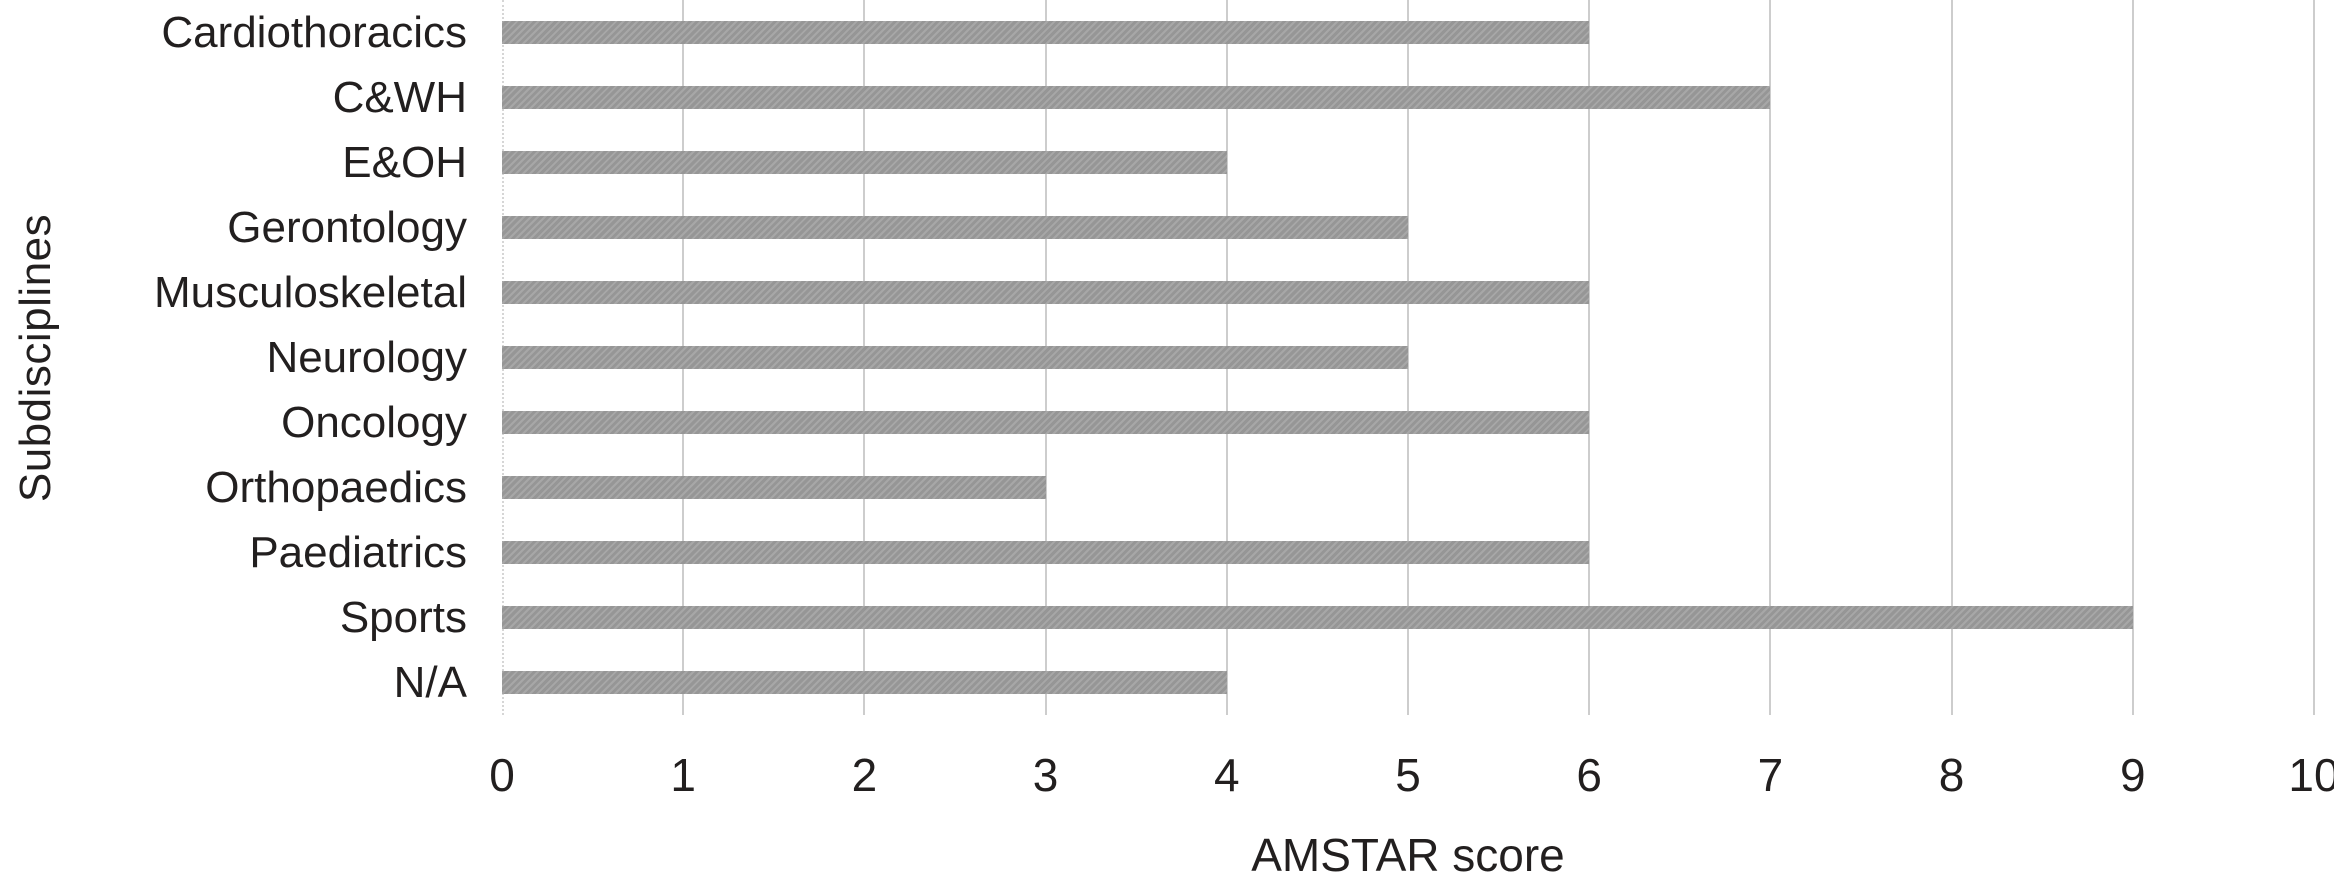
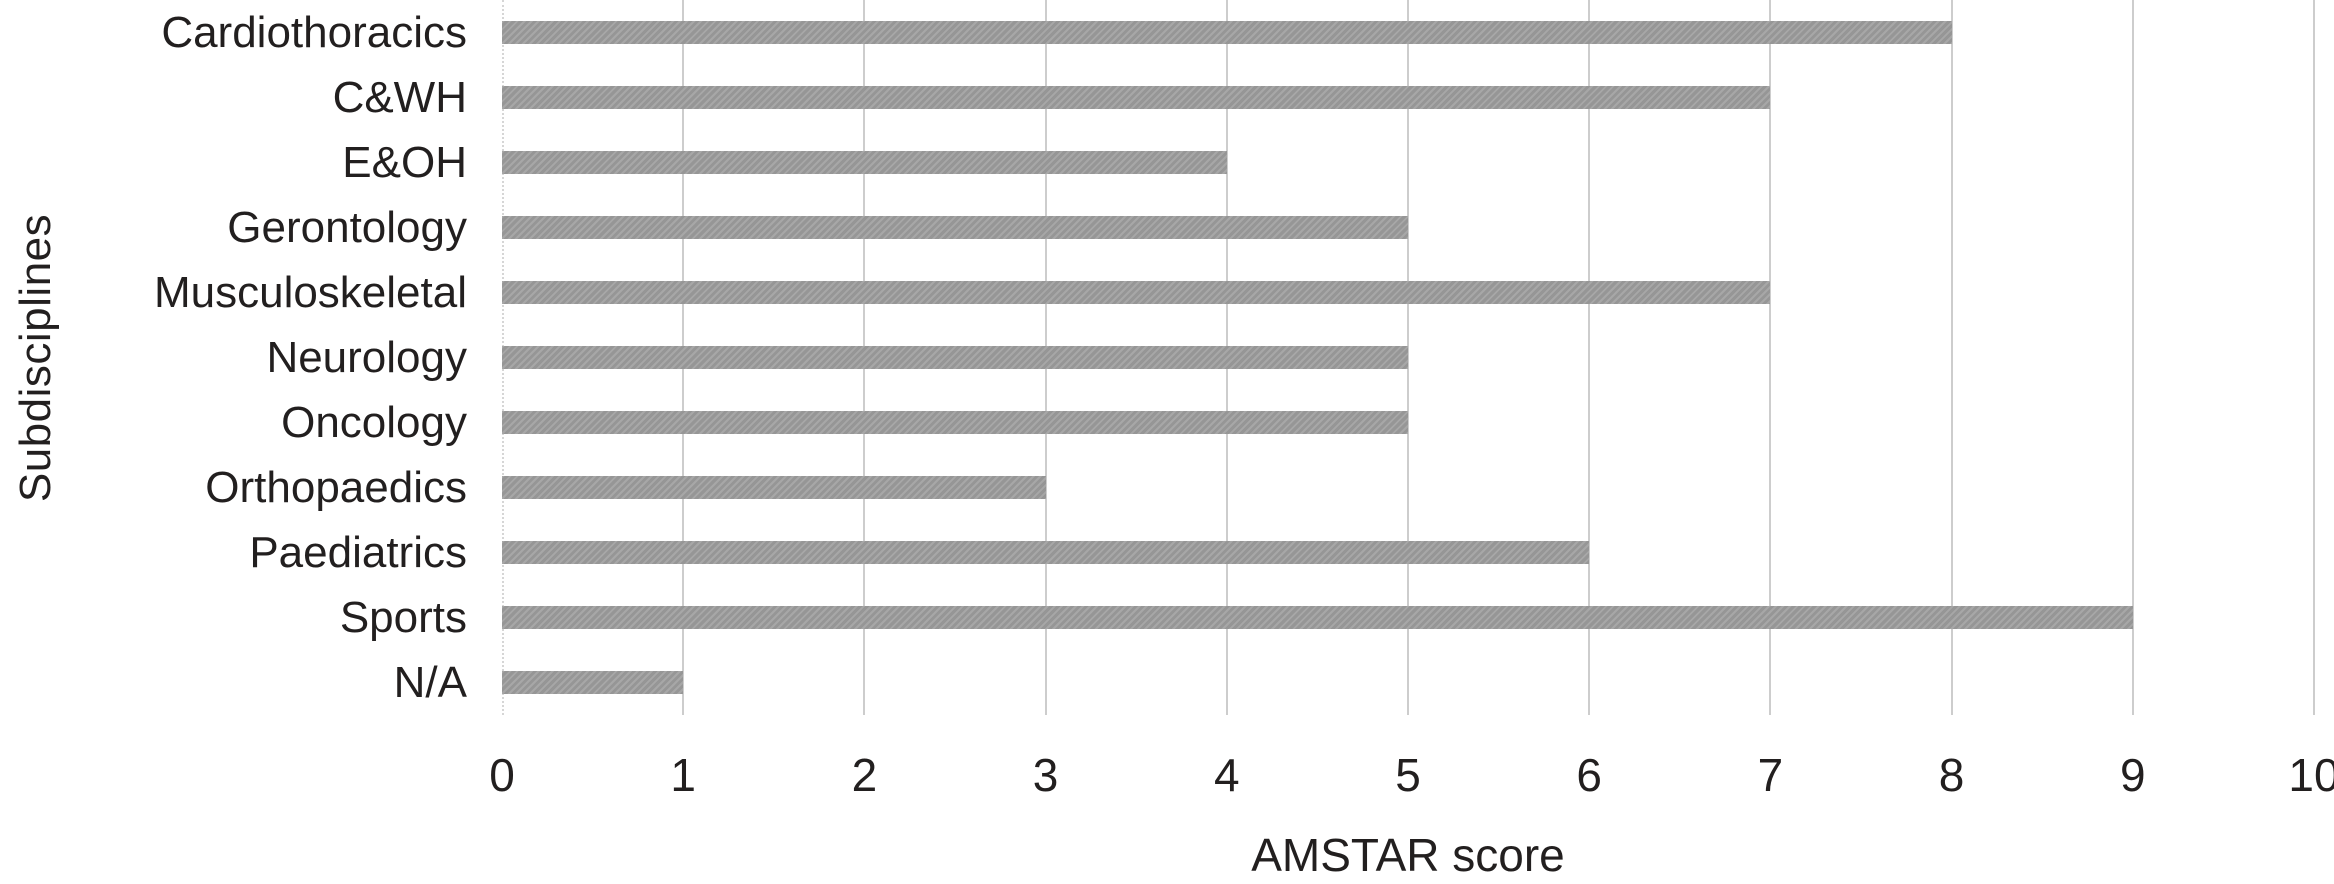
Cardiothoracics: 6 -> 8
Musculoskeletal: 6 -> 7
Oncology: 6 -> 5
N/A: 4 -> 1
